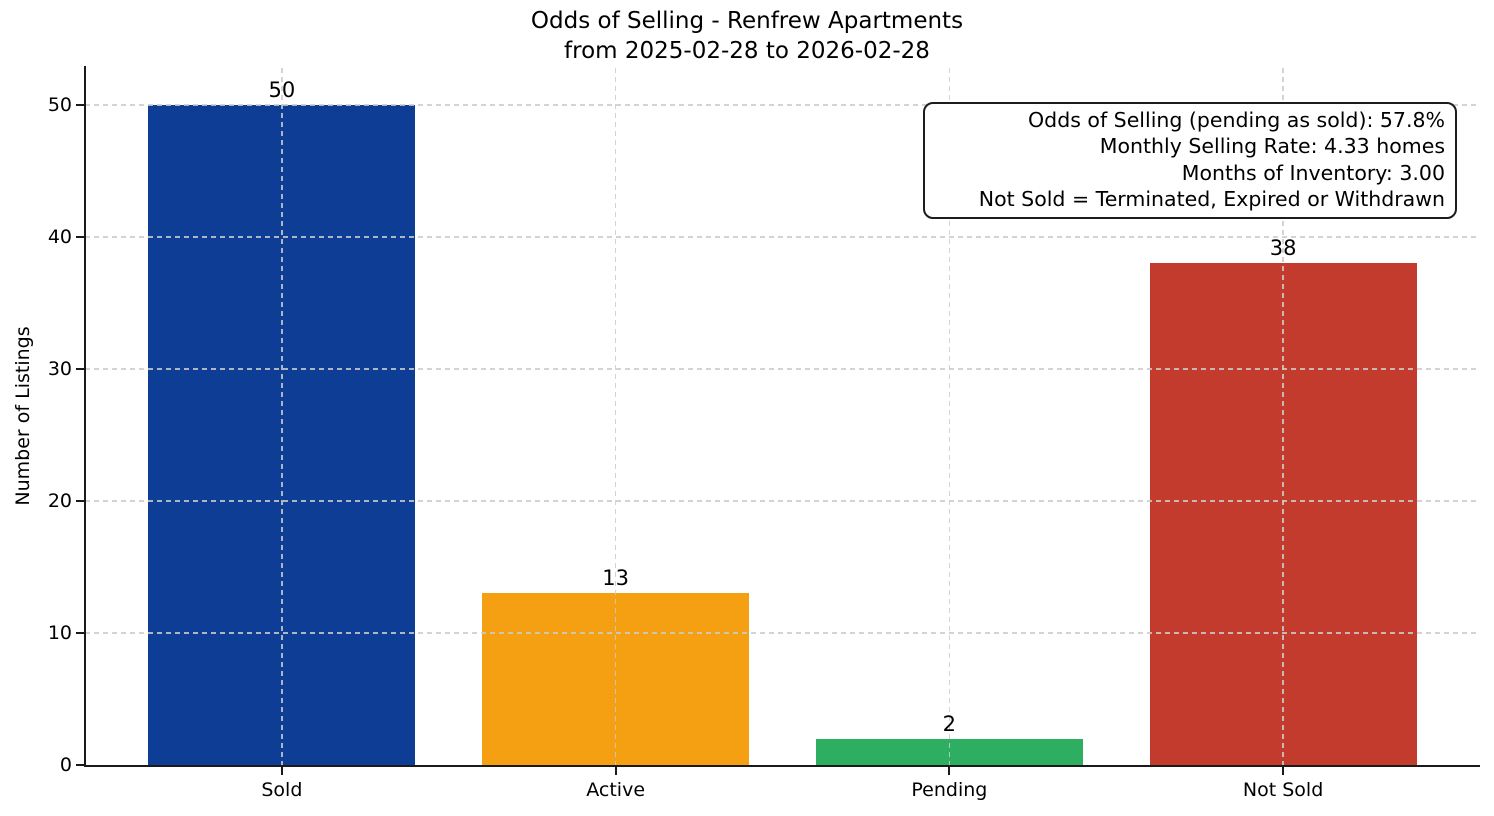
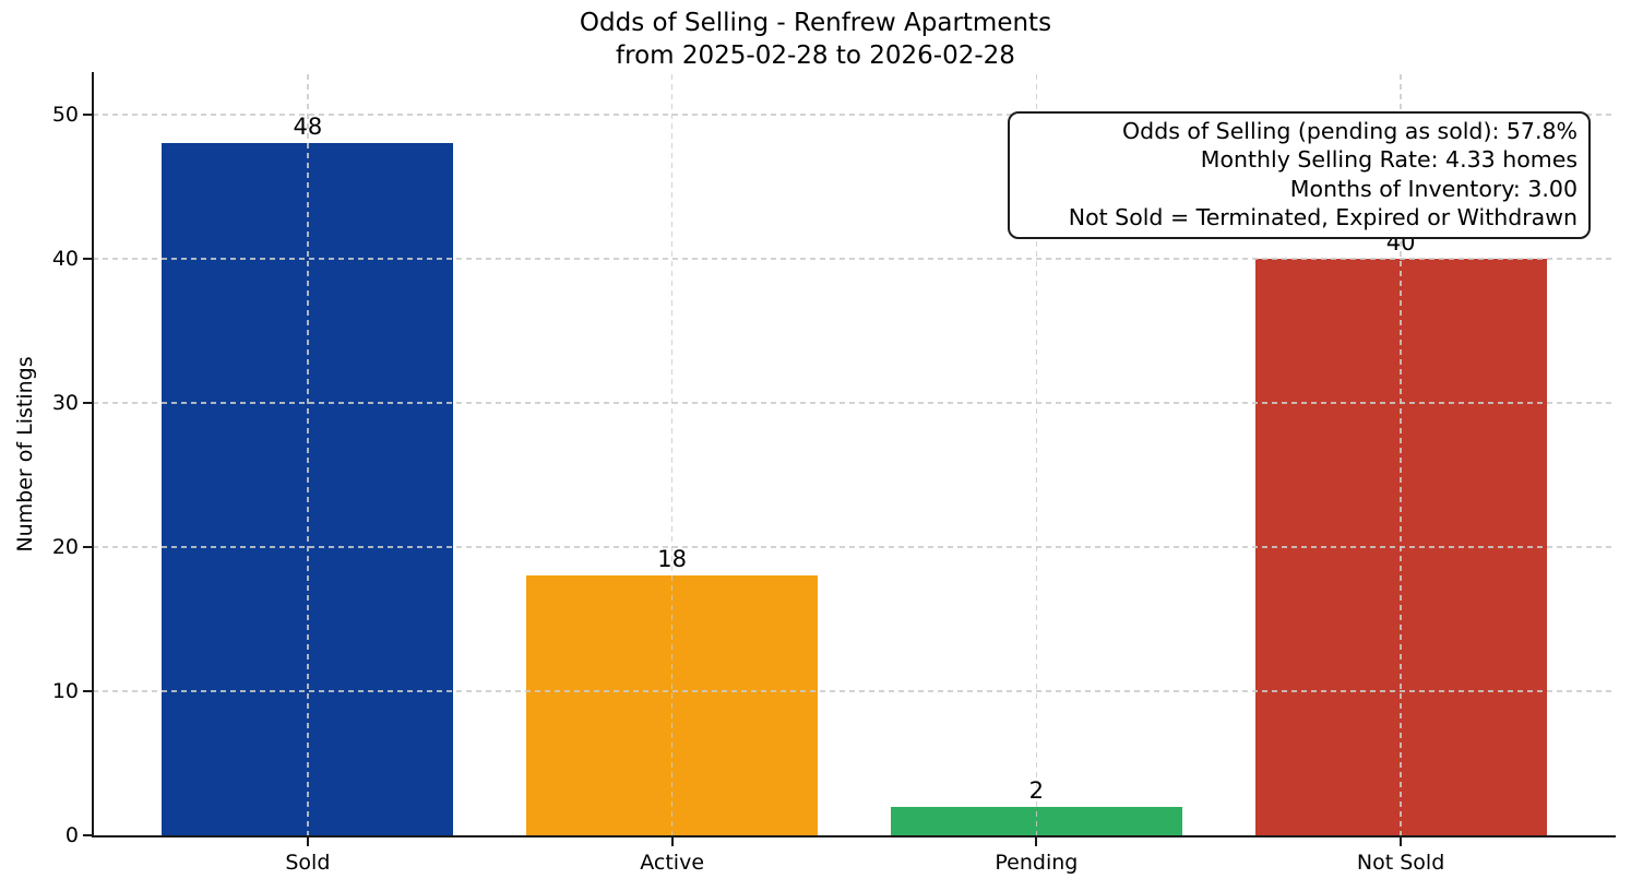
Sold: 50 -> 48
Active: 13 -> 18
Not Sold: 38 -> 40
